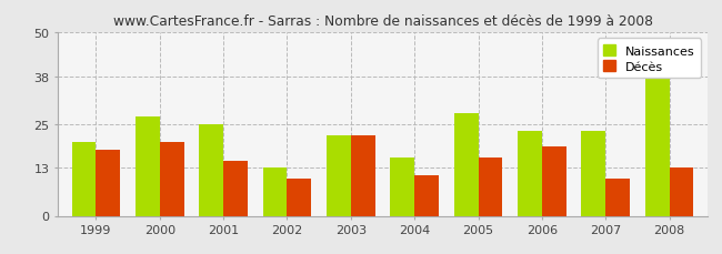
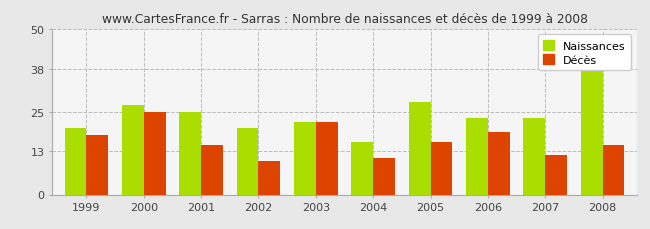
Décès/2000: 20 -> 25
Naissances/2002: 13 -> 20
Décès/2007: 10 -> 12
Décès/2008: 13 -> 15
